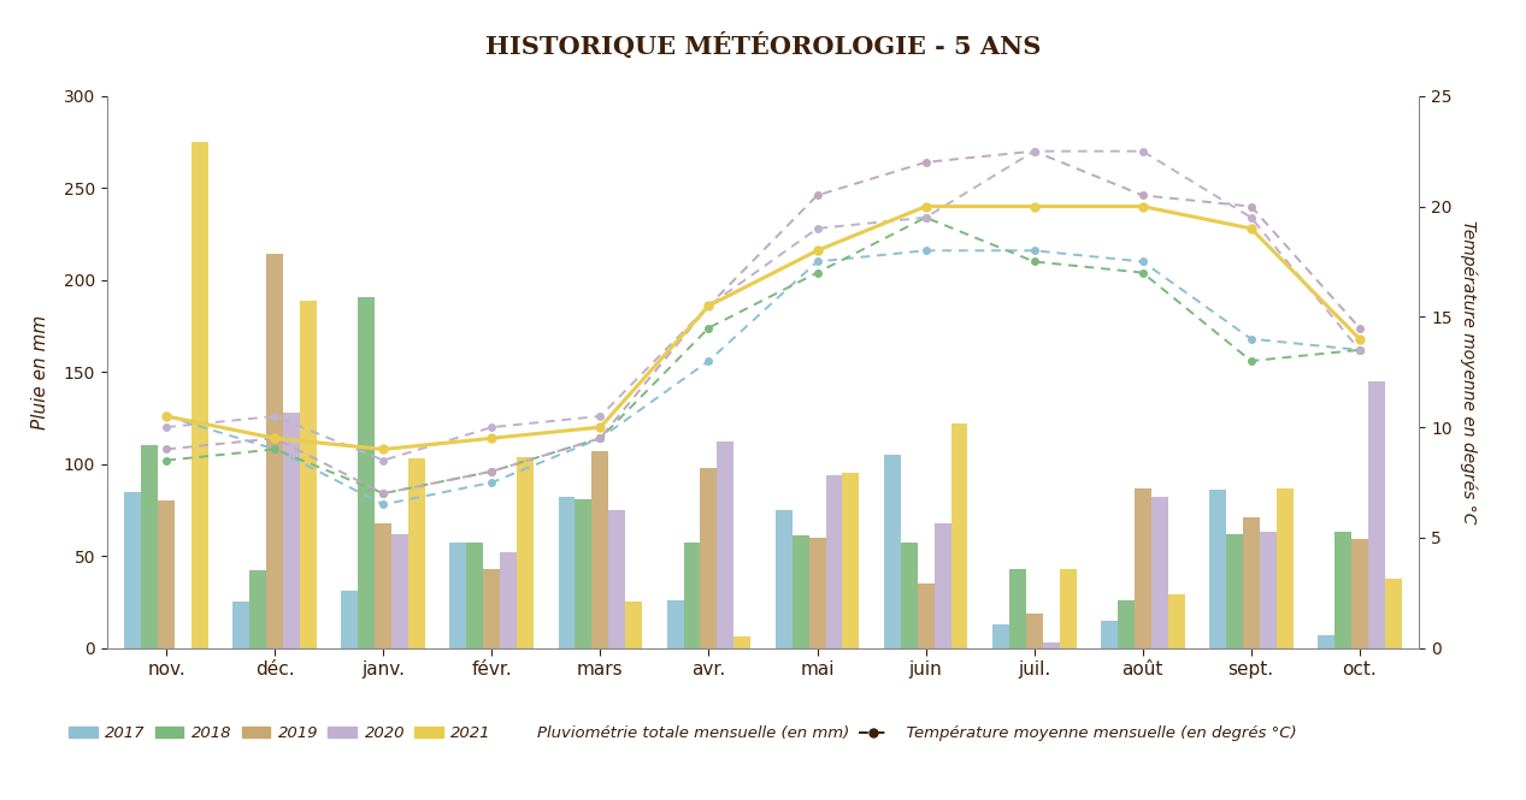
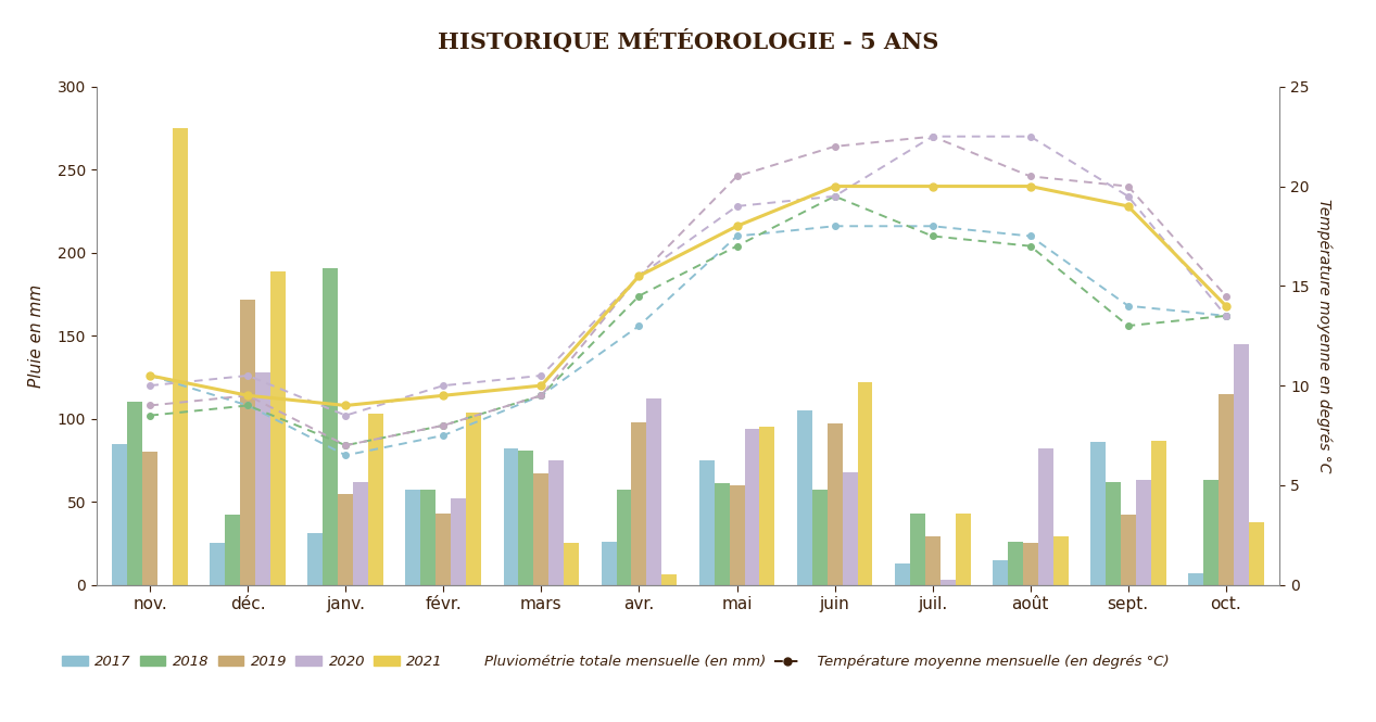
2019/déc.: 214 -> 172
2019/janv.: 68 -> 55
2019/mars: 107 -> 67
2019/juin: 35 -> 97
2019/juil.: 19 -> 29
2019/août: 87 -> 25
2019/sept.: 71 -> 42
2019/oct.: 59 -> 115
